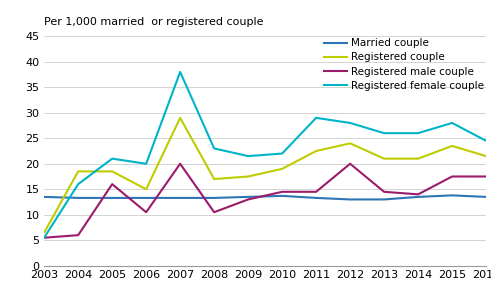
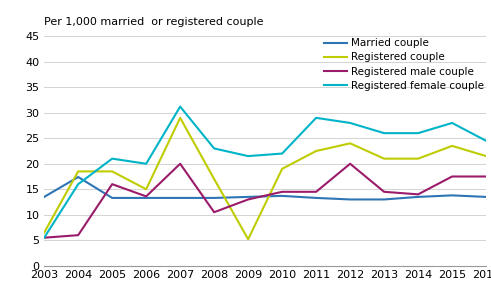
Married couple/2004: 13.3 -> 17.4
Registered male couple/2006: 10.5 -> 13.6
Registered female couple/2007: 38.0 -> 31.2
Registered couple/2009: 17.5 -> 5.2
